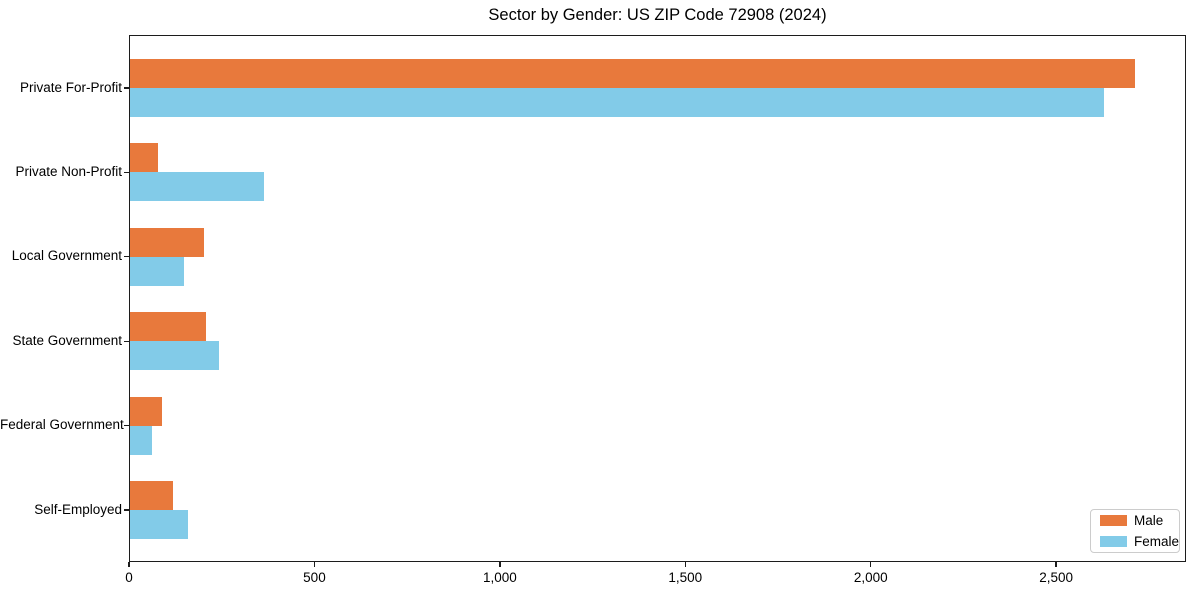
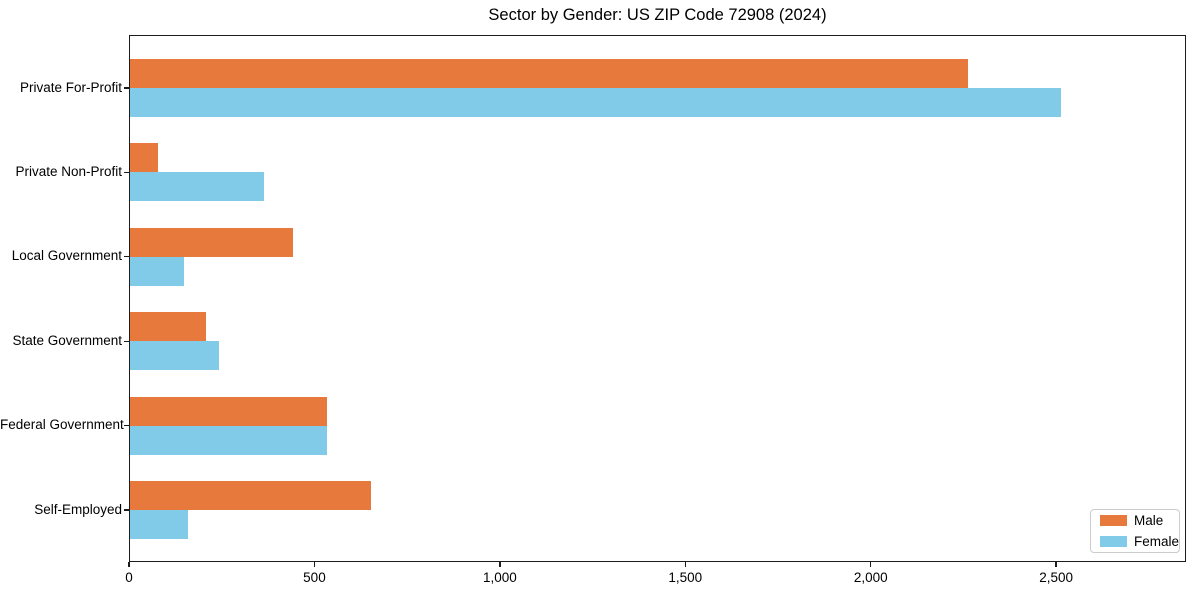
Male/Private For-Profit: 2710 -> 2260
Female/Private For-Profit: 2620 -> 2510
Male/Local Government: 200 -> 440
Male/Federal Government: 80 -> 530
Female/Federal Government: 60 -> 530
Male/Self-Employed: 120 -> 650
